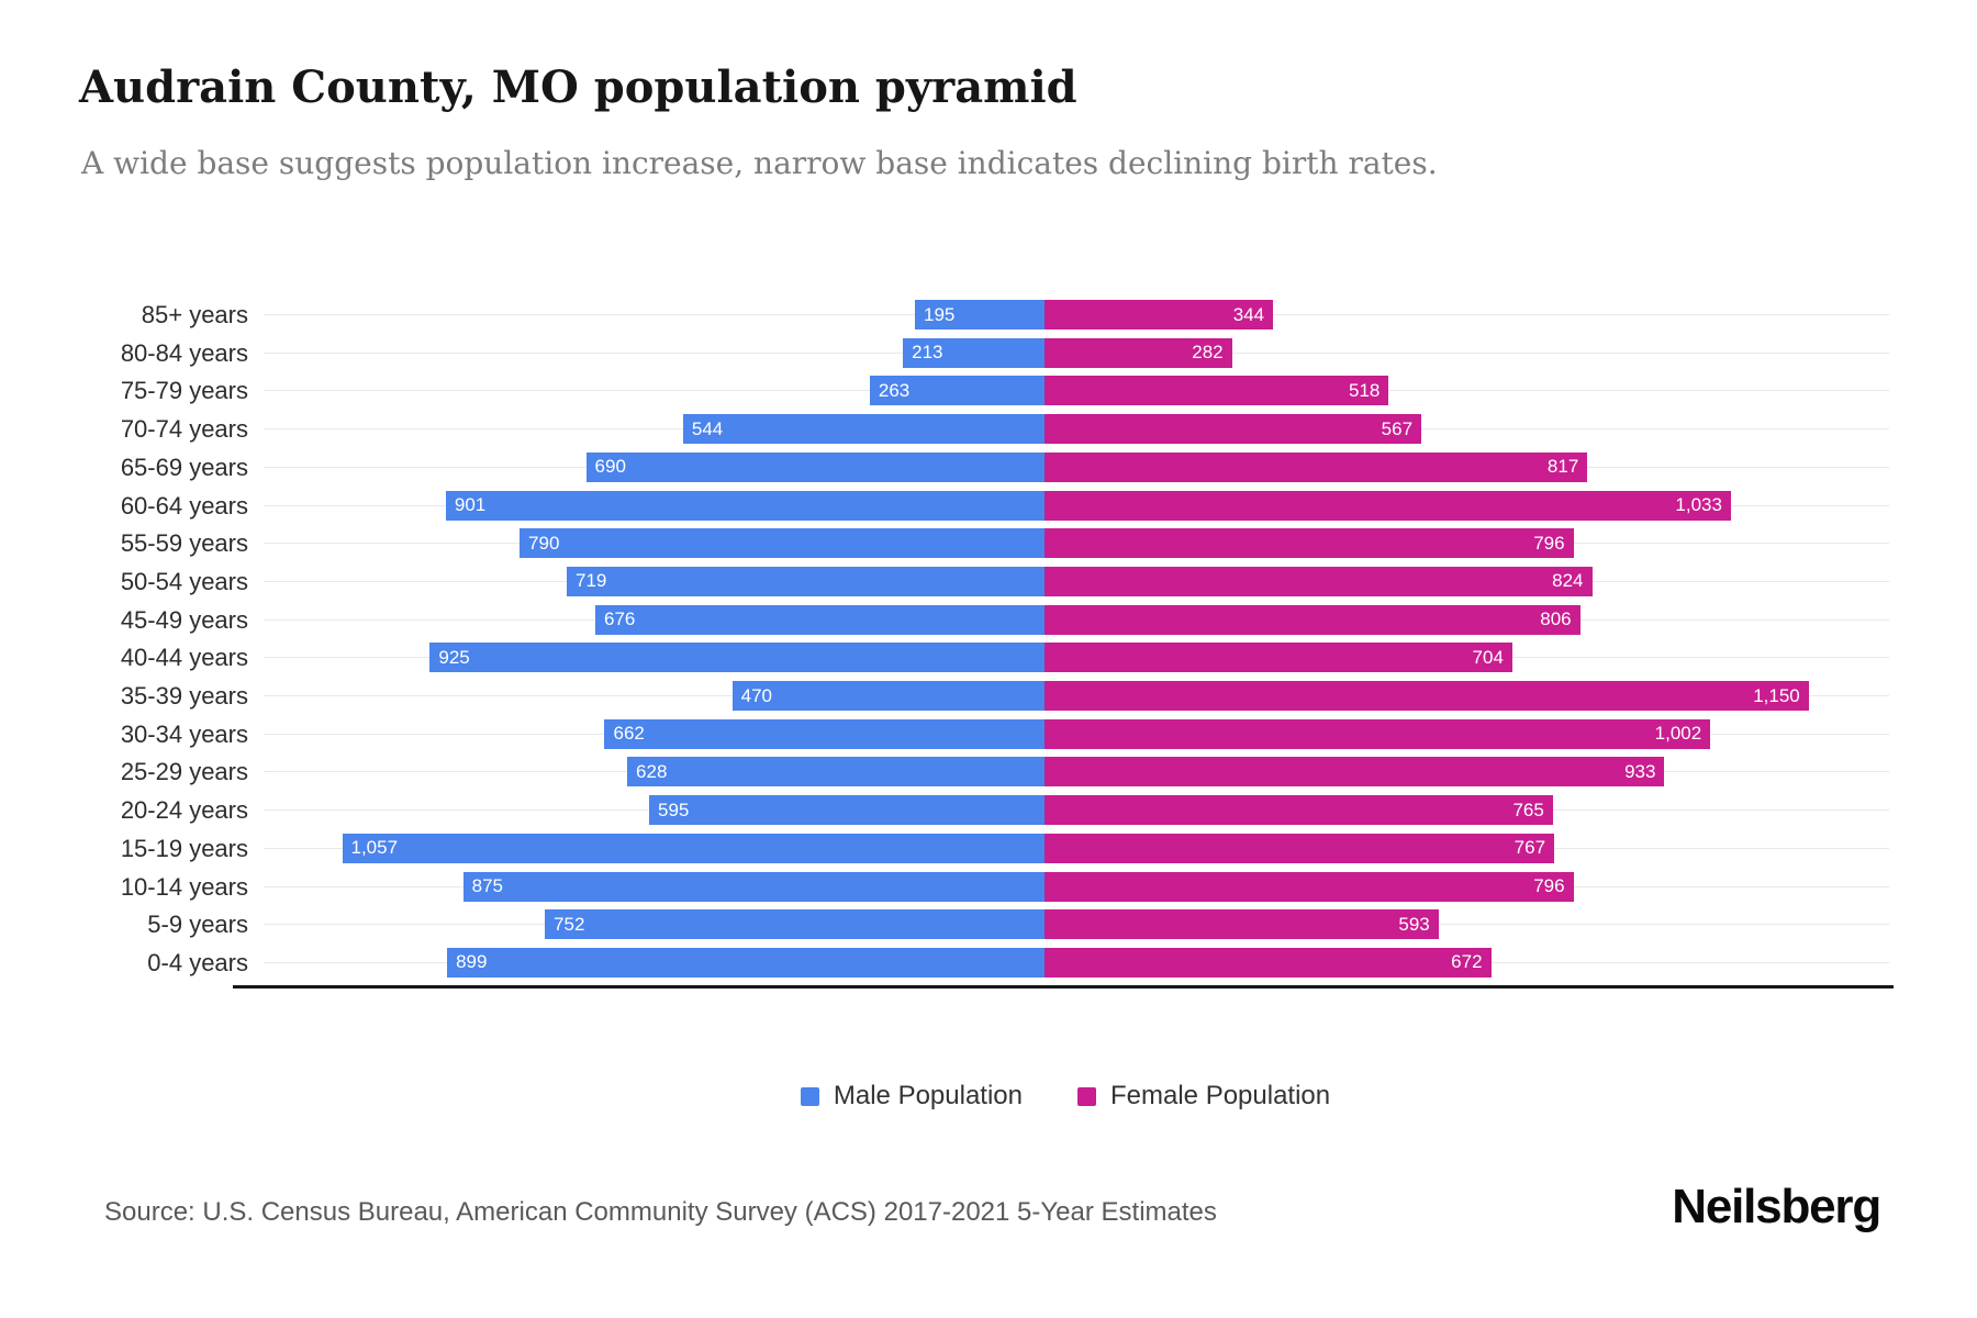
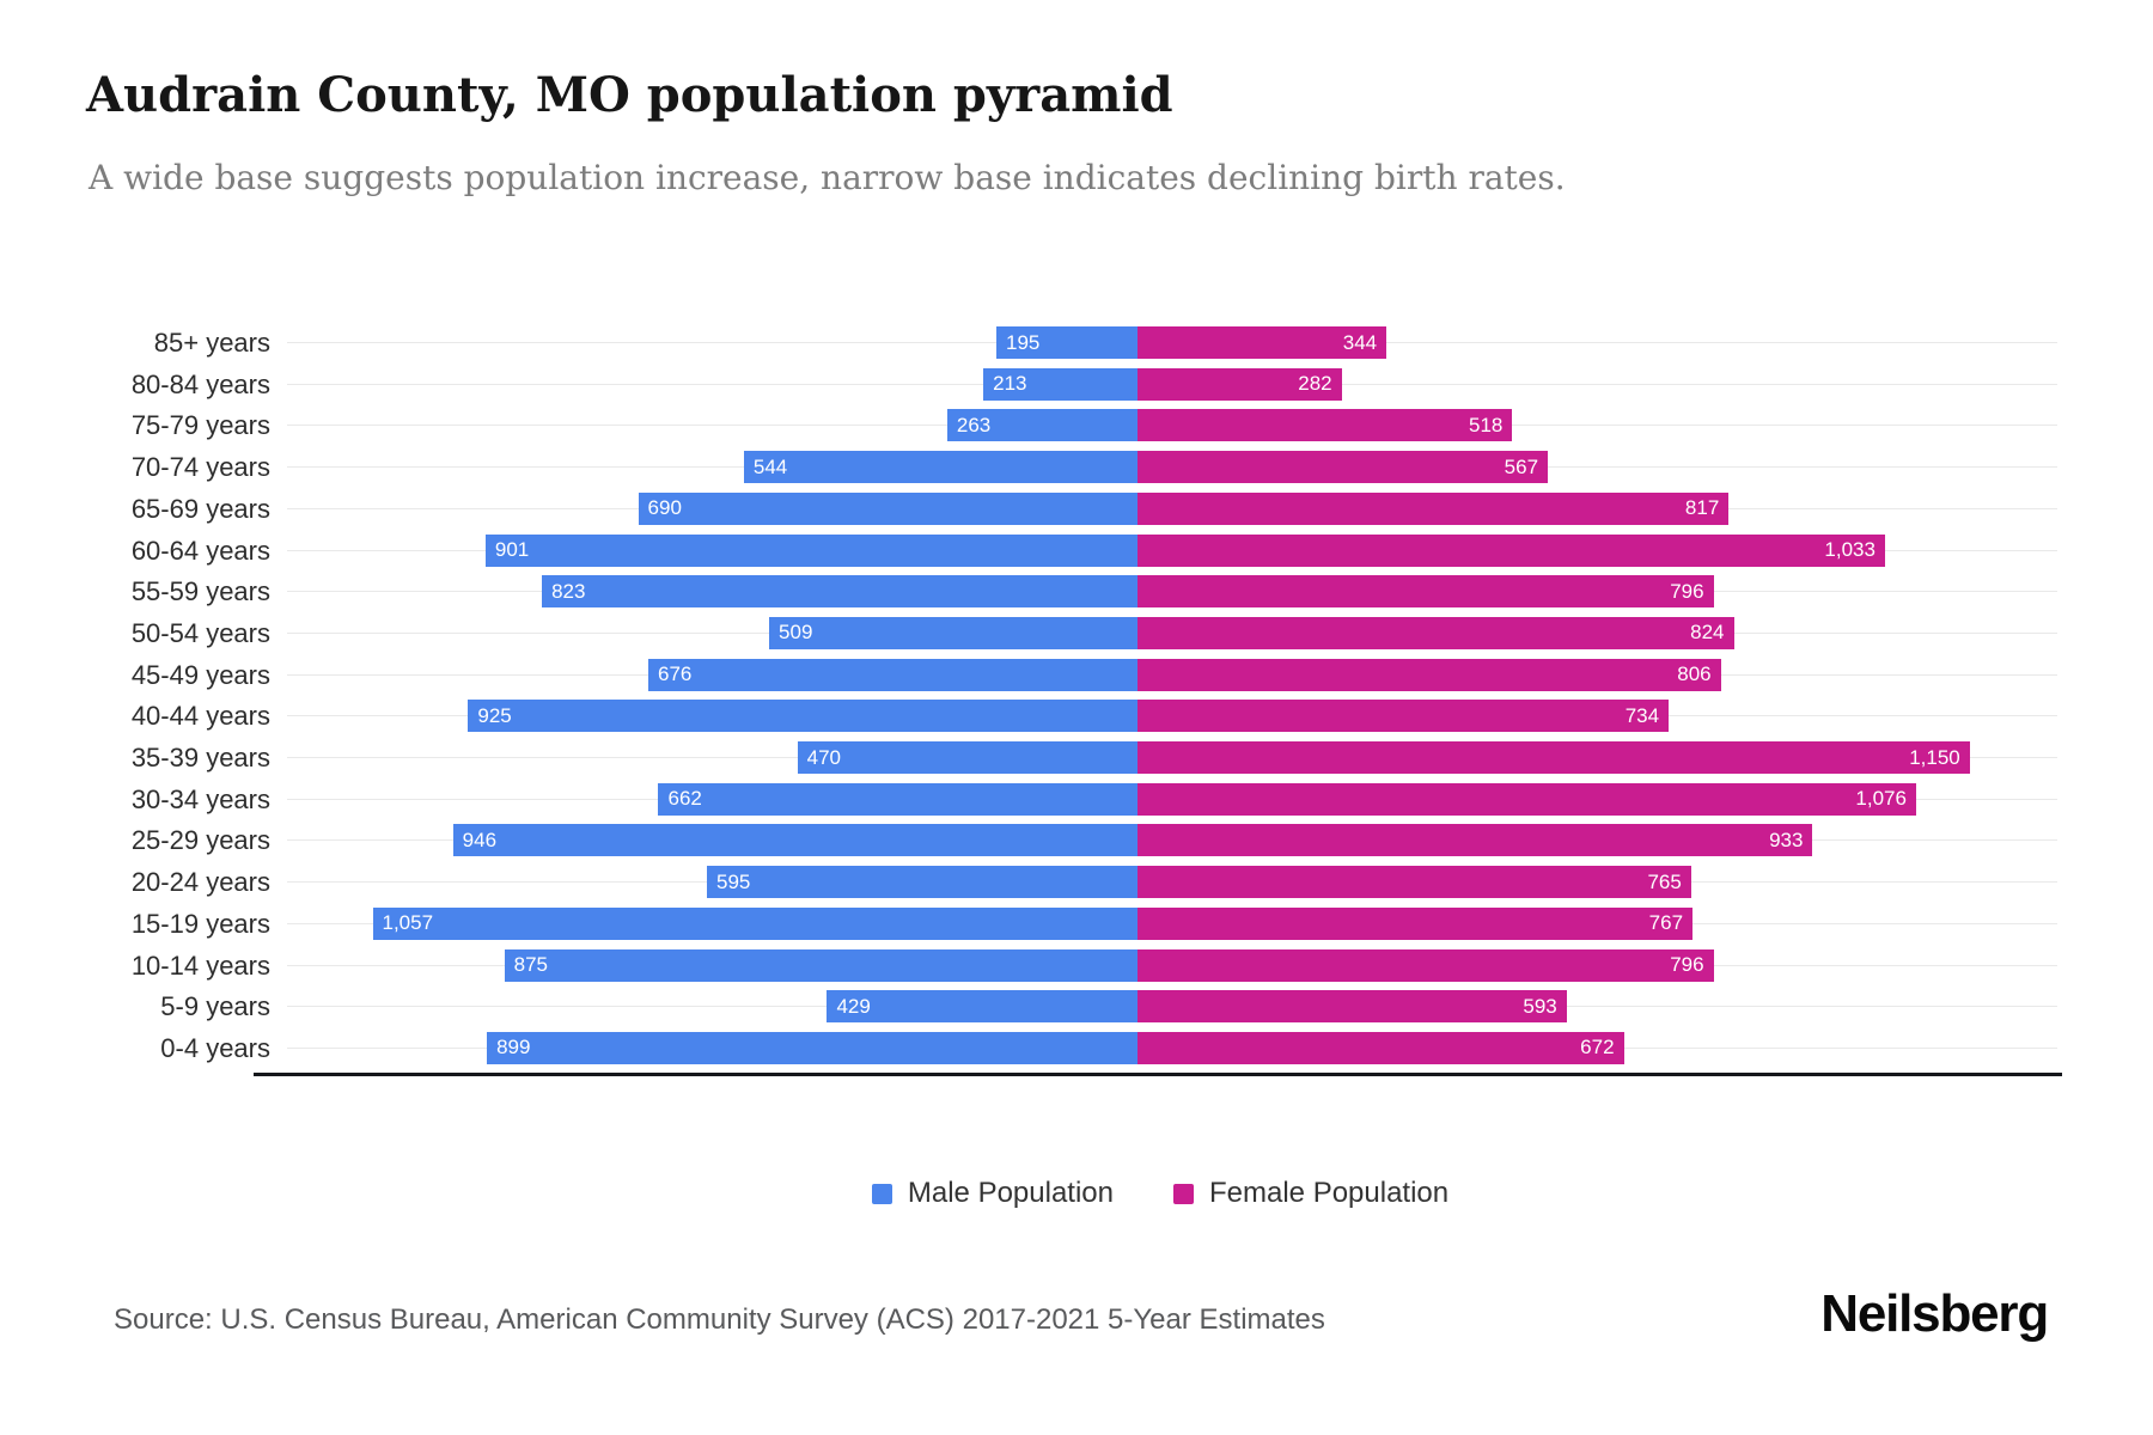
Male Population/55-59 years: 790 -> 823
Male Population/50-54 years: 719 -> 509
Female Population/40-44 years: 704 -> 734
Female Population/30-34 years: 1,002 -> 1,076
Male Population/25-29 years: 628 -> 946
Male Population/5-9 years: 752 -> 429
